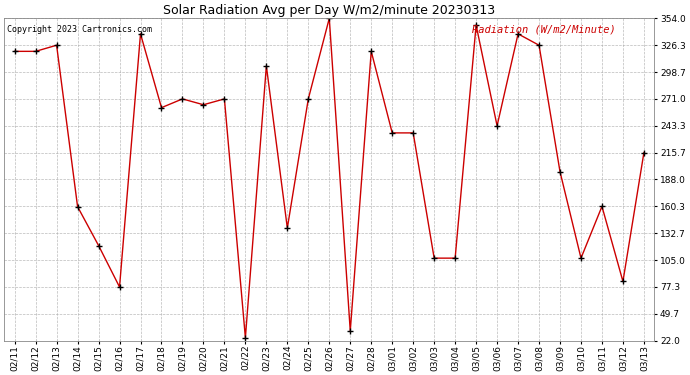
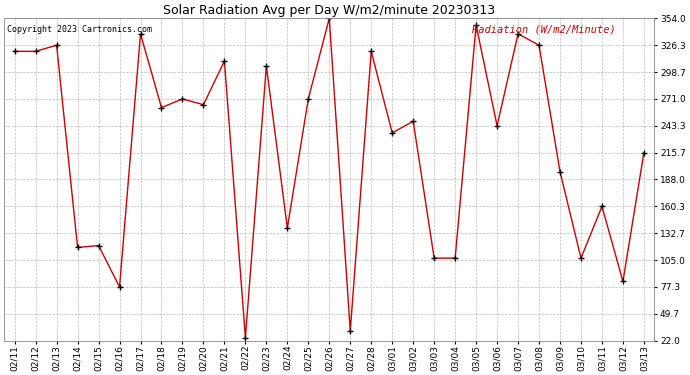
02/14: 160 -> 118
02/21: 271 -> 310
03/02: 236 -> 248
